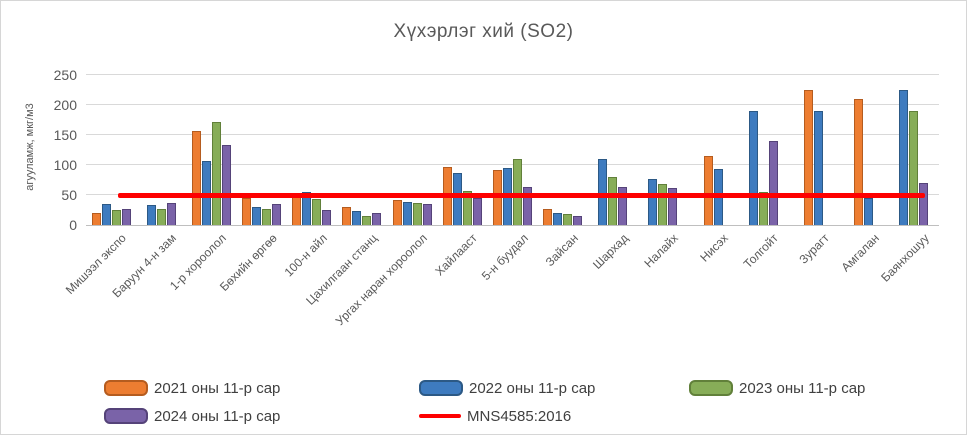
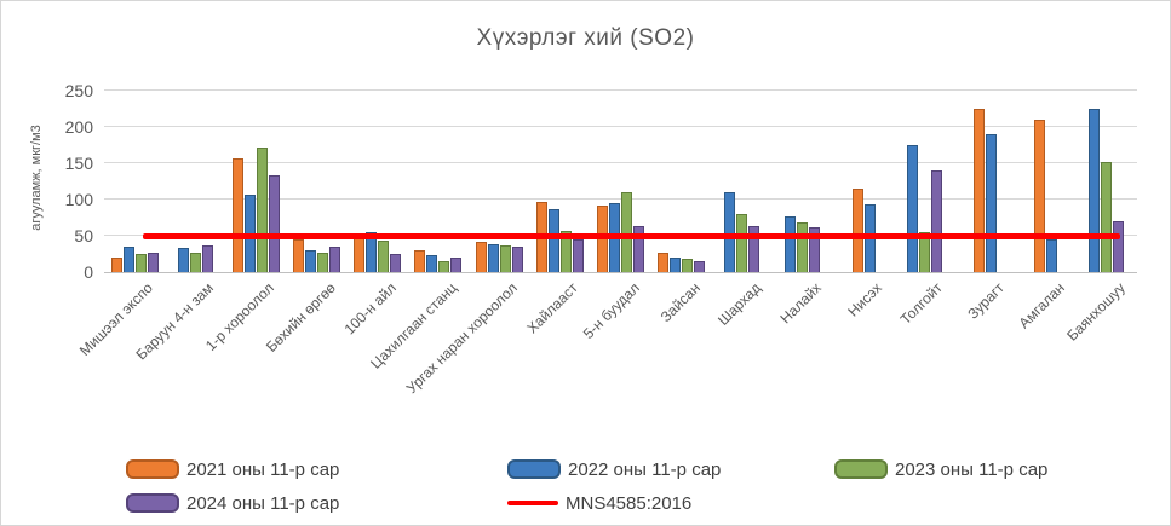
2022 оны 11-р сар/Толгойт: 190 -> 180
2023 оны 11-р сар/Баянхошуу: 190 -> 150
